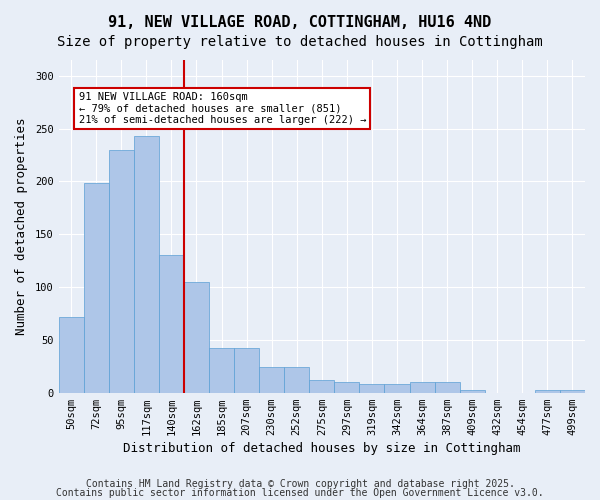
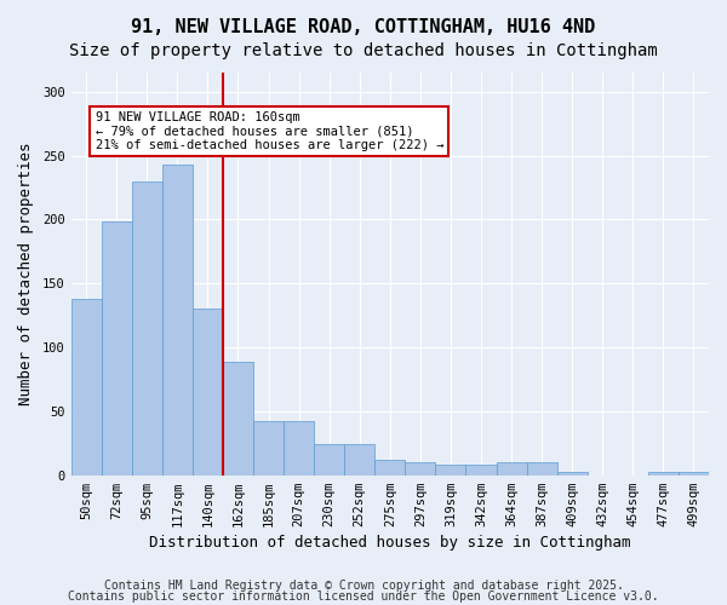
50sqm: 72 -> 138
162sqm: 105 -> 89
